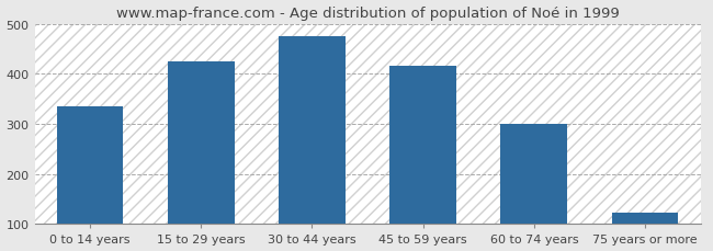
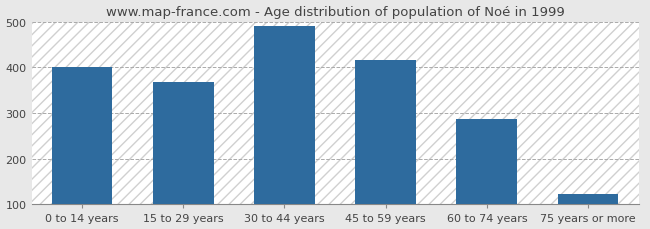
0 to 14 years: 335 -> 400
15 to 29 years: 425 -> 368
30 to 44 years: 475 -> 490
60 to 74 years: 300 -> 287
